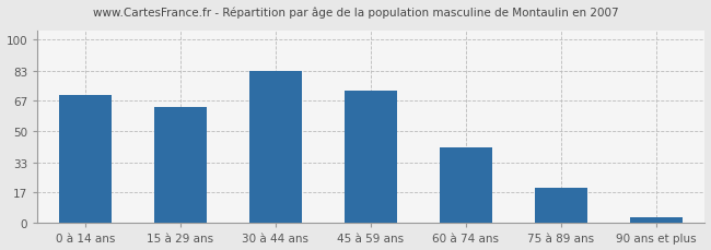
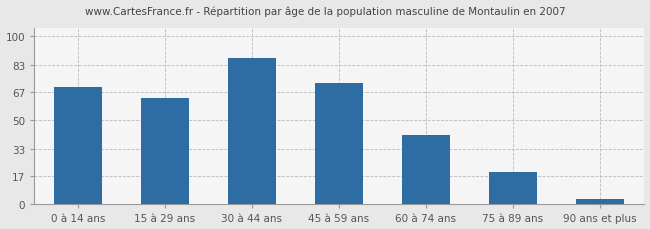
30 à 44 ans: 83 -> 87
